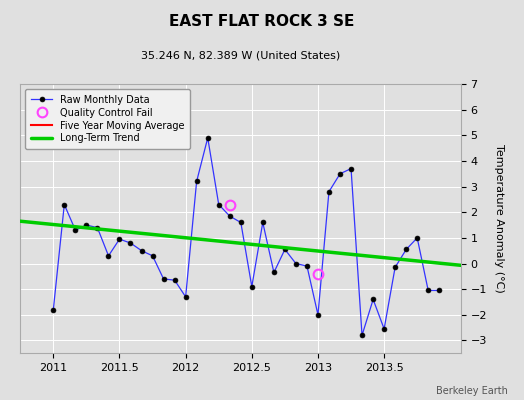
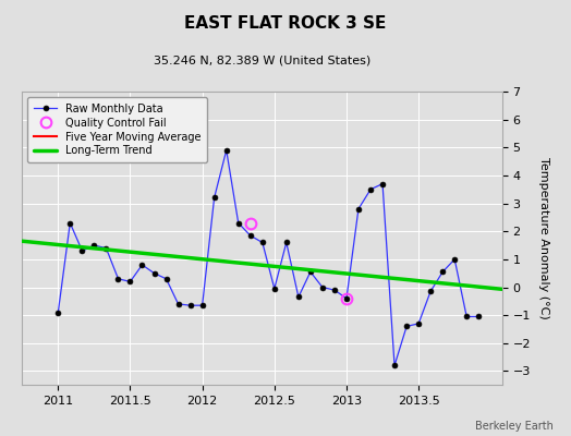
2011: -1.80 -> -0.90
2011.5: 0.95 -> 0.20
2012: -1.30 -> -0.65
2012.5: -0.90 -> -0.05
2013: -2.00 -> -0.40
2013.5: -2.55 -> -1.30
